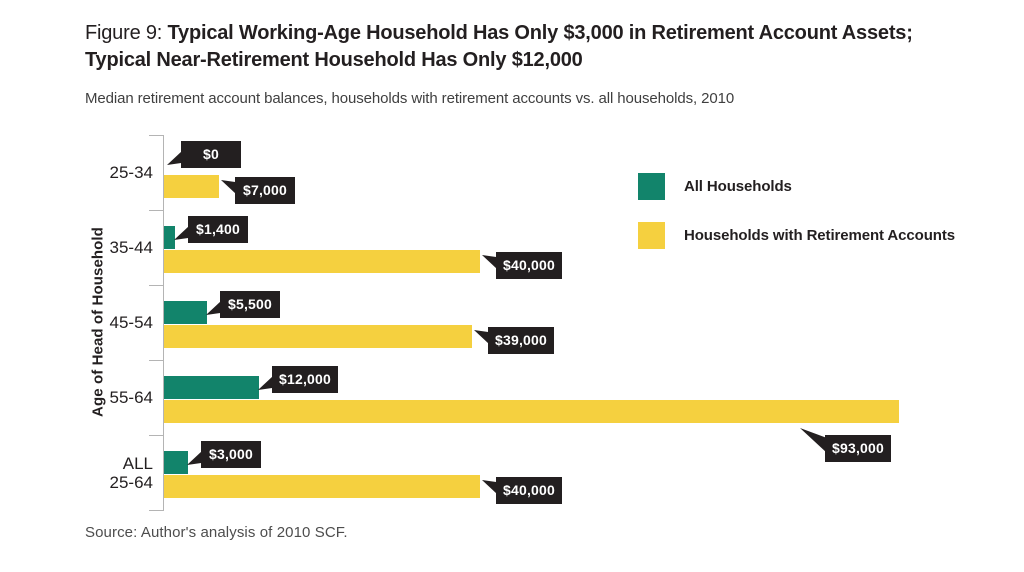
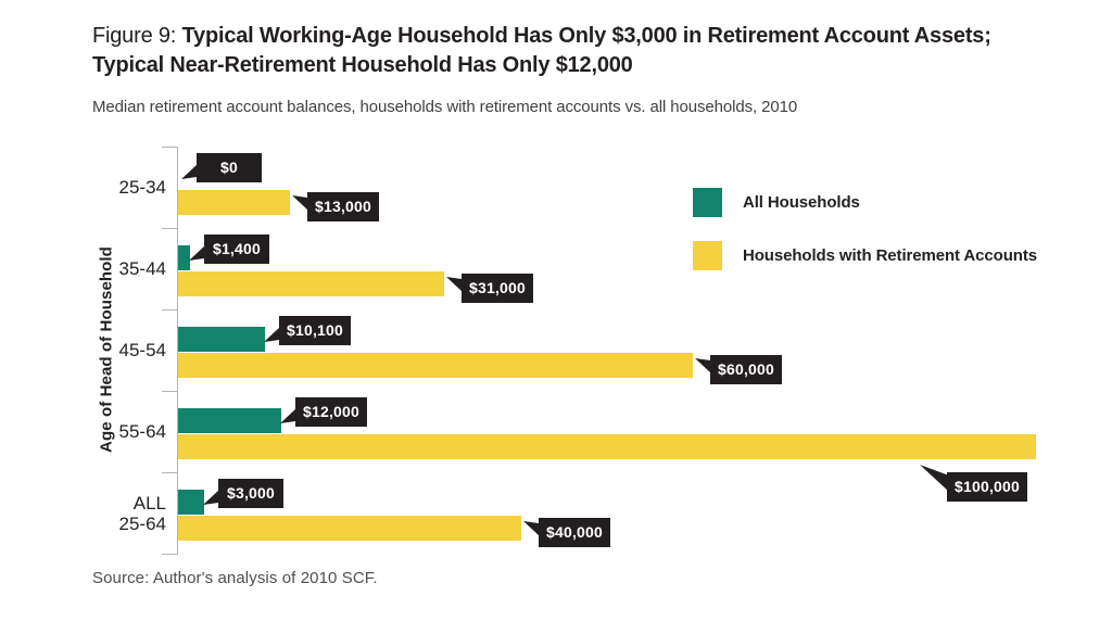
Households with Retirement Accounts/25-34: $7,000 -> $13,000
Households with Retirement Accounts/35-44: $40,000 -> $31,000
All Households/45-54: $5,500 -> $10,100
Households with Retirement Accounts/45-54: $39,000 -> $60,000
Households with Retirement Accounts/55-64: $93,000 -> $100,000
